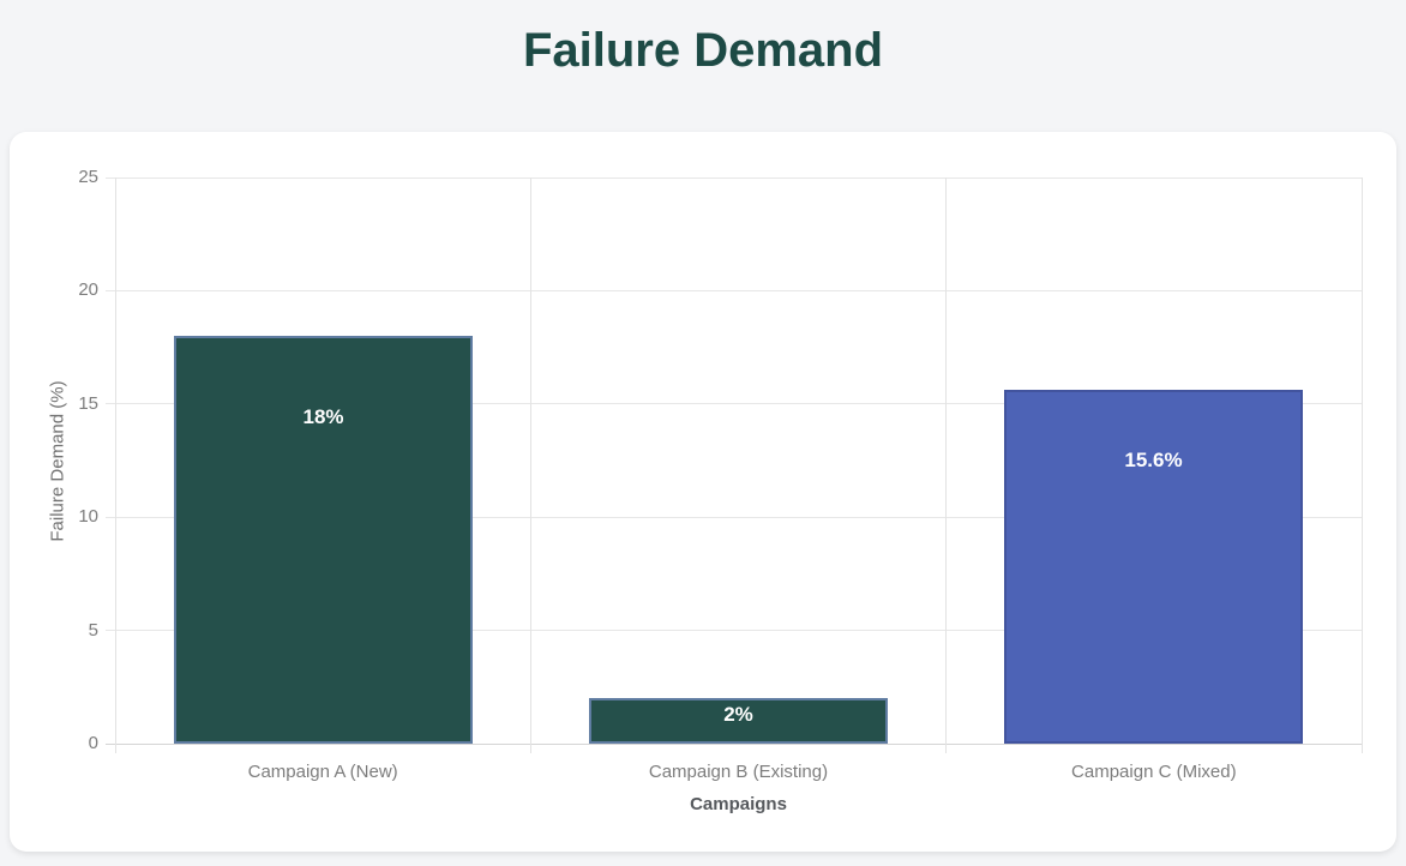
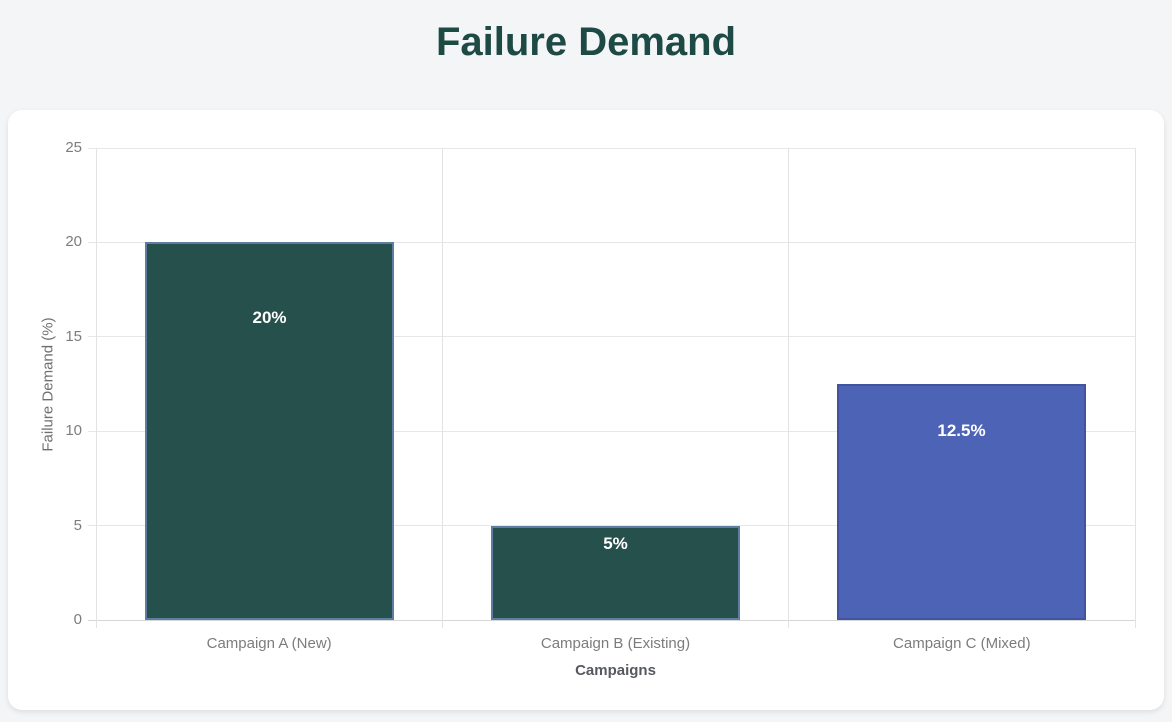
Campaign A (New): 18% -> 20%
Campaign B (Existing): 2% -> 5%
Campaign C (Mixed): 15.6% -> 12.5%
